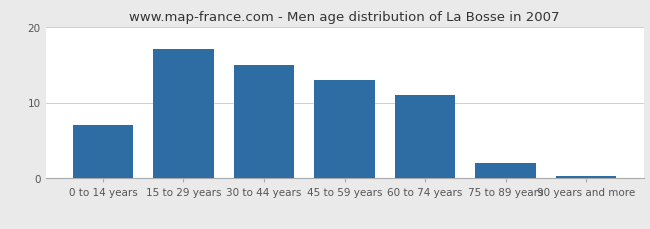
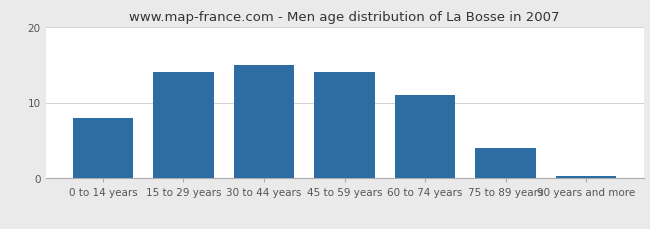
0 to 14 years: 7.0 -> 8.0
15 to 29 years: 17.0 -> 14.0
45 to 59 years: 13.0 -> 14.0
75 to 89 years: 2.0 -> 4.0
